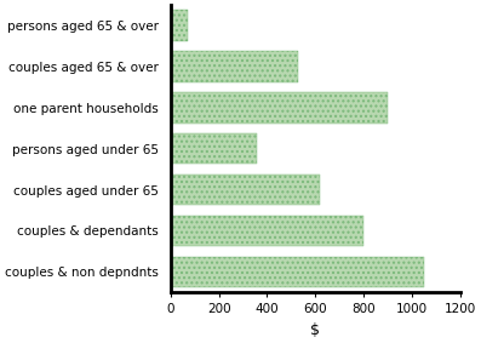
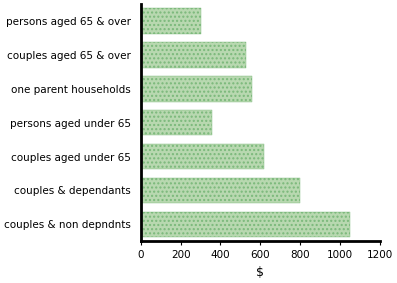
persons aged 65 & over: 70 -> 300
one parent households: 900 -> 560
